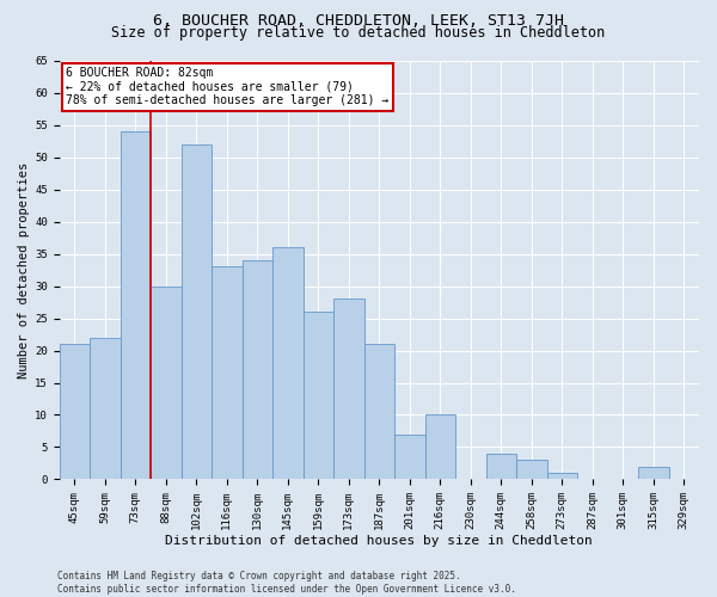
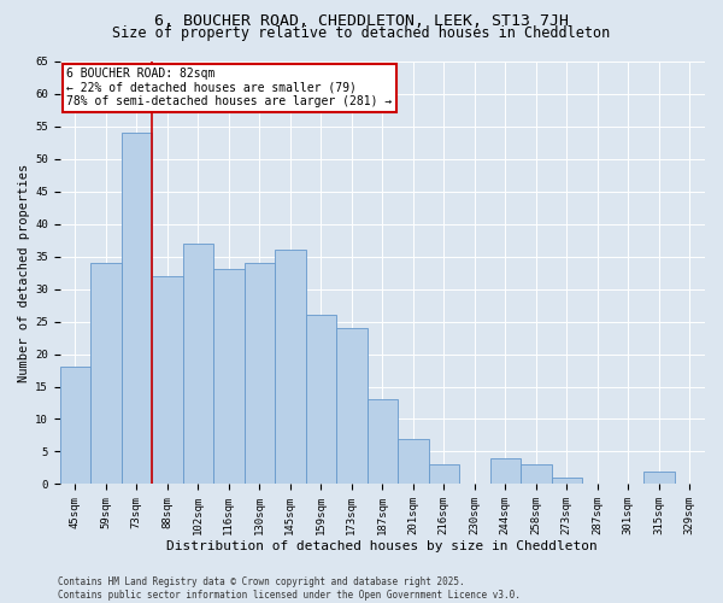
45sqm: 21 -> 18
59sqm: 22 -> 34
88sqm: 30 -> 32
102sqm: 52 -> 37
173sqm: 28 -> 24
187sqm: 21 -> 13
216sqm: 10 -> 3
